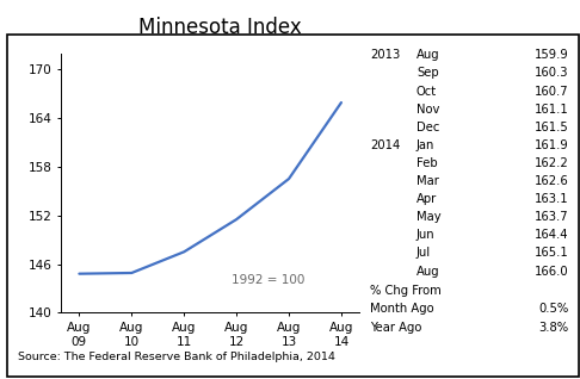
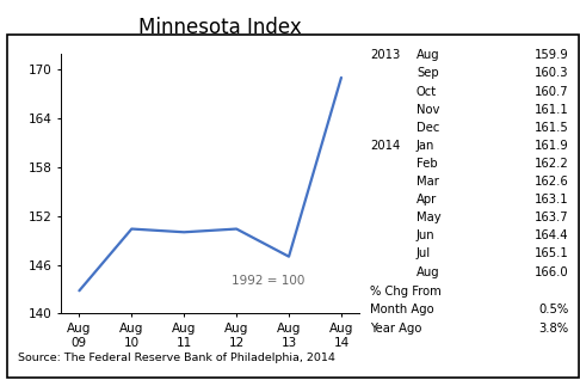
Aug 09: 144.8 -> 142.8
Aug 10: 144.9 -> 150.4
Aug 11: 147.5 -> 150.0
Aug 12: 151.5 -> 150.4
Aug 13: 156.5 -> 147.0
Aug 14: 165.9 -> 169.0
